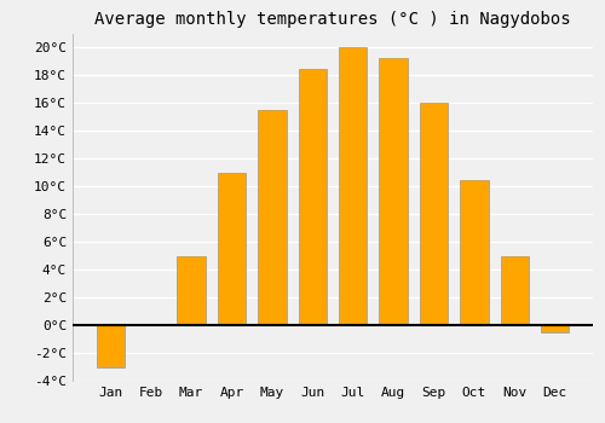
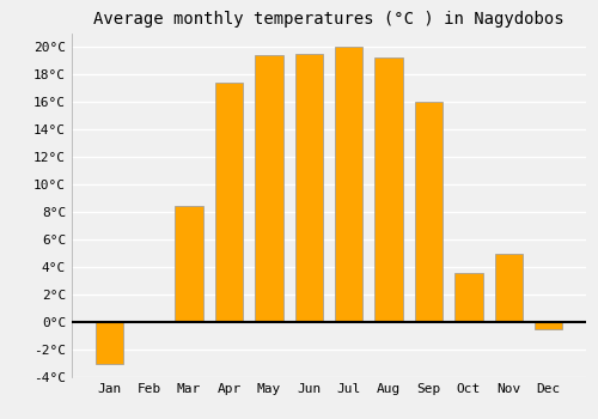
Mar: 5.0°C -> 8.5°C
Apr: 11.0°C -> 17.4°C
May: 15.5°C -> 19.4°C
Jun: 18.5°C -> 19.5°C
Oct: 10.5°C -> 3.6°C
